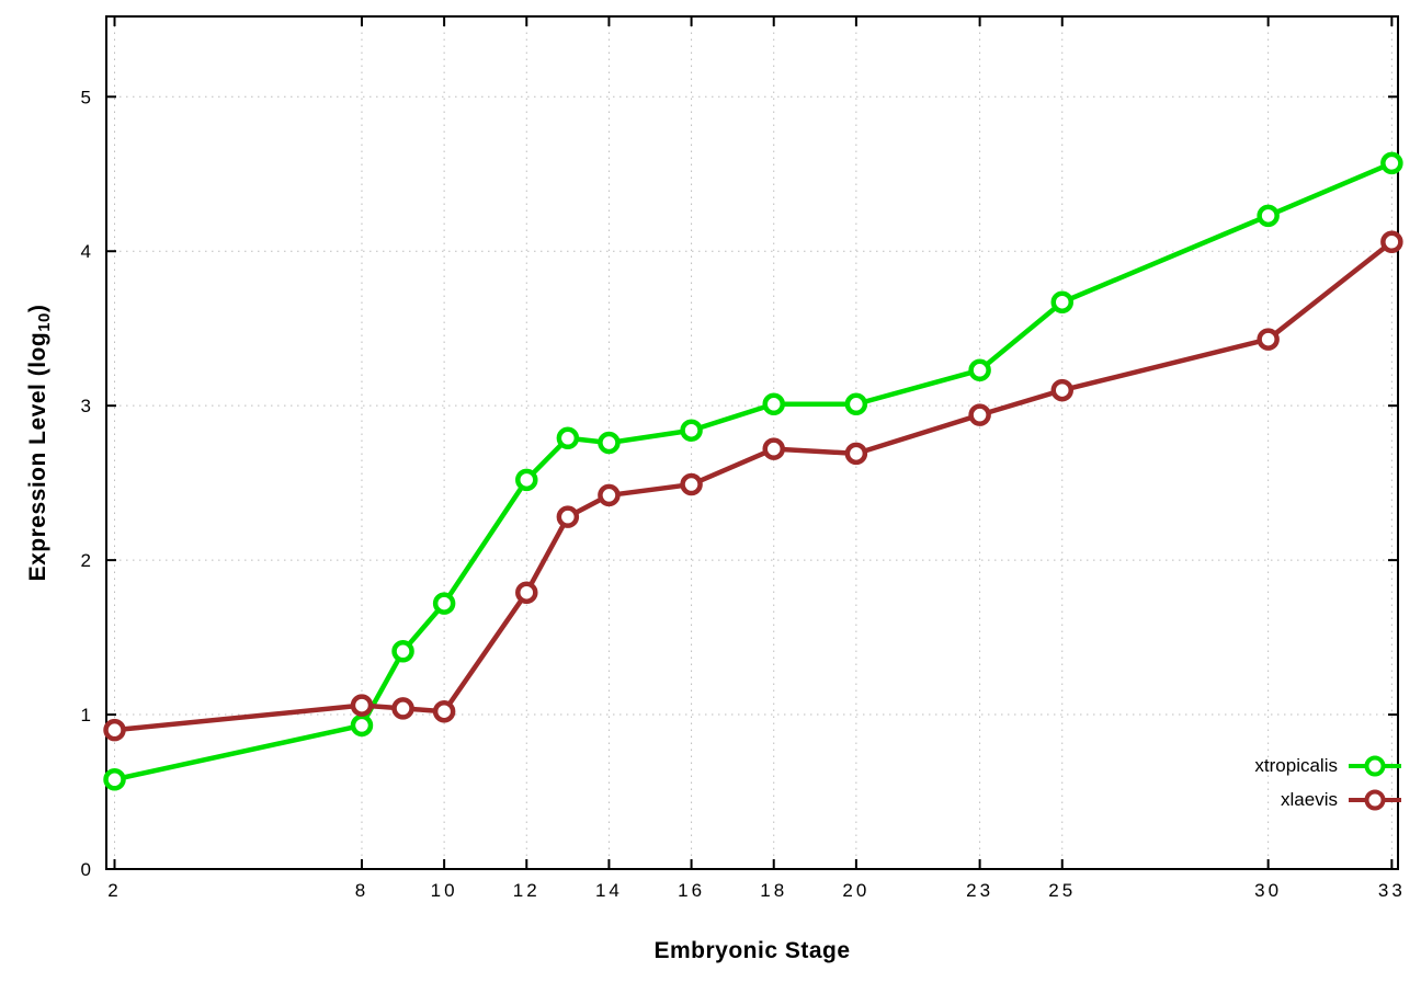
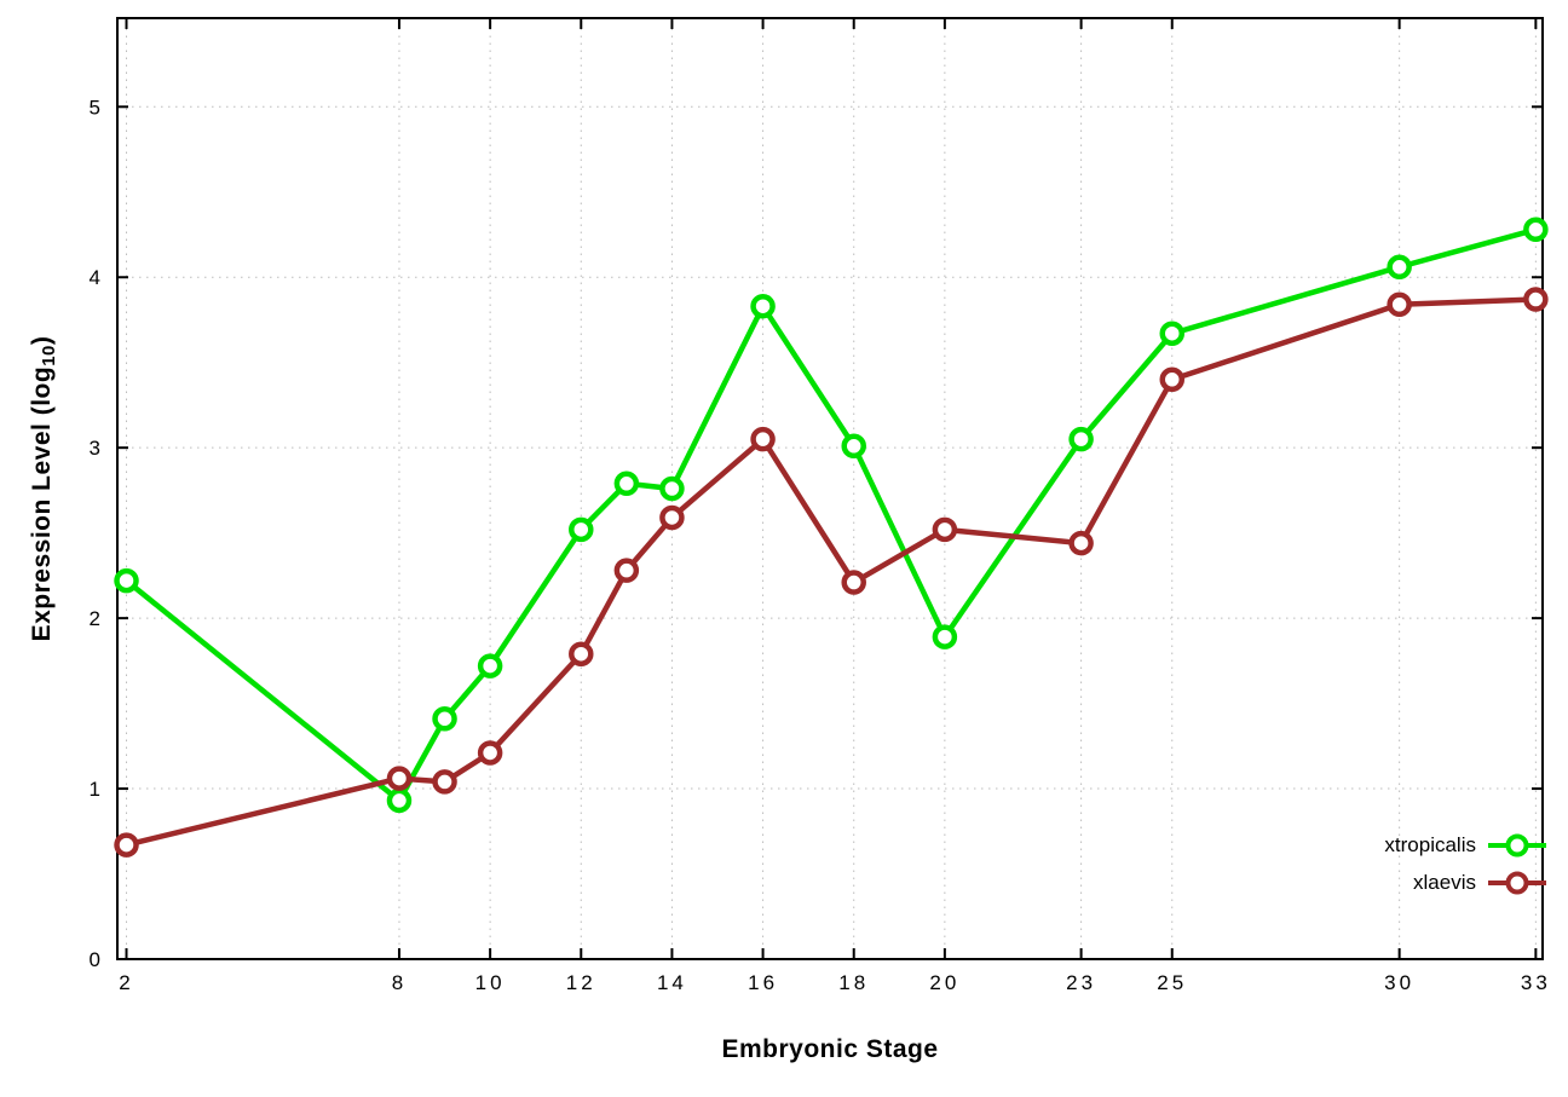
xtropicalis/2: 0.58 -> 2.22
xlaevis/2: 0.90 -> 0.67
xlaevis/10: 1.02 -> 1.21
xlaevis/14: 2.42 -> 2.59
xtropicalis/16: 2.84 -> 3.83
xlaevis/16: 2.49 -> 3.05
xlaevis/18: 2.72 -> 2.21
xtropicalis/20: 3.01 -> 1.89
xlaevis/20: 2.69 -> 2.52
xtropicalis/23: 3.23 -> 3.05
xlaevis/23: 2.94 -> 2.44
xlaevis/25: 3.10 -> 3.40
xtropicalis/30: 4.23 -> 4.06
xlaevis/30: 3.43 -> 3.84
xtropicalis/33: 4.57 -> 4.28
xlaevis/33: 4.06 -> 3.87
